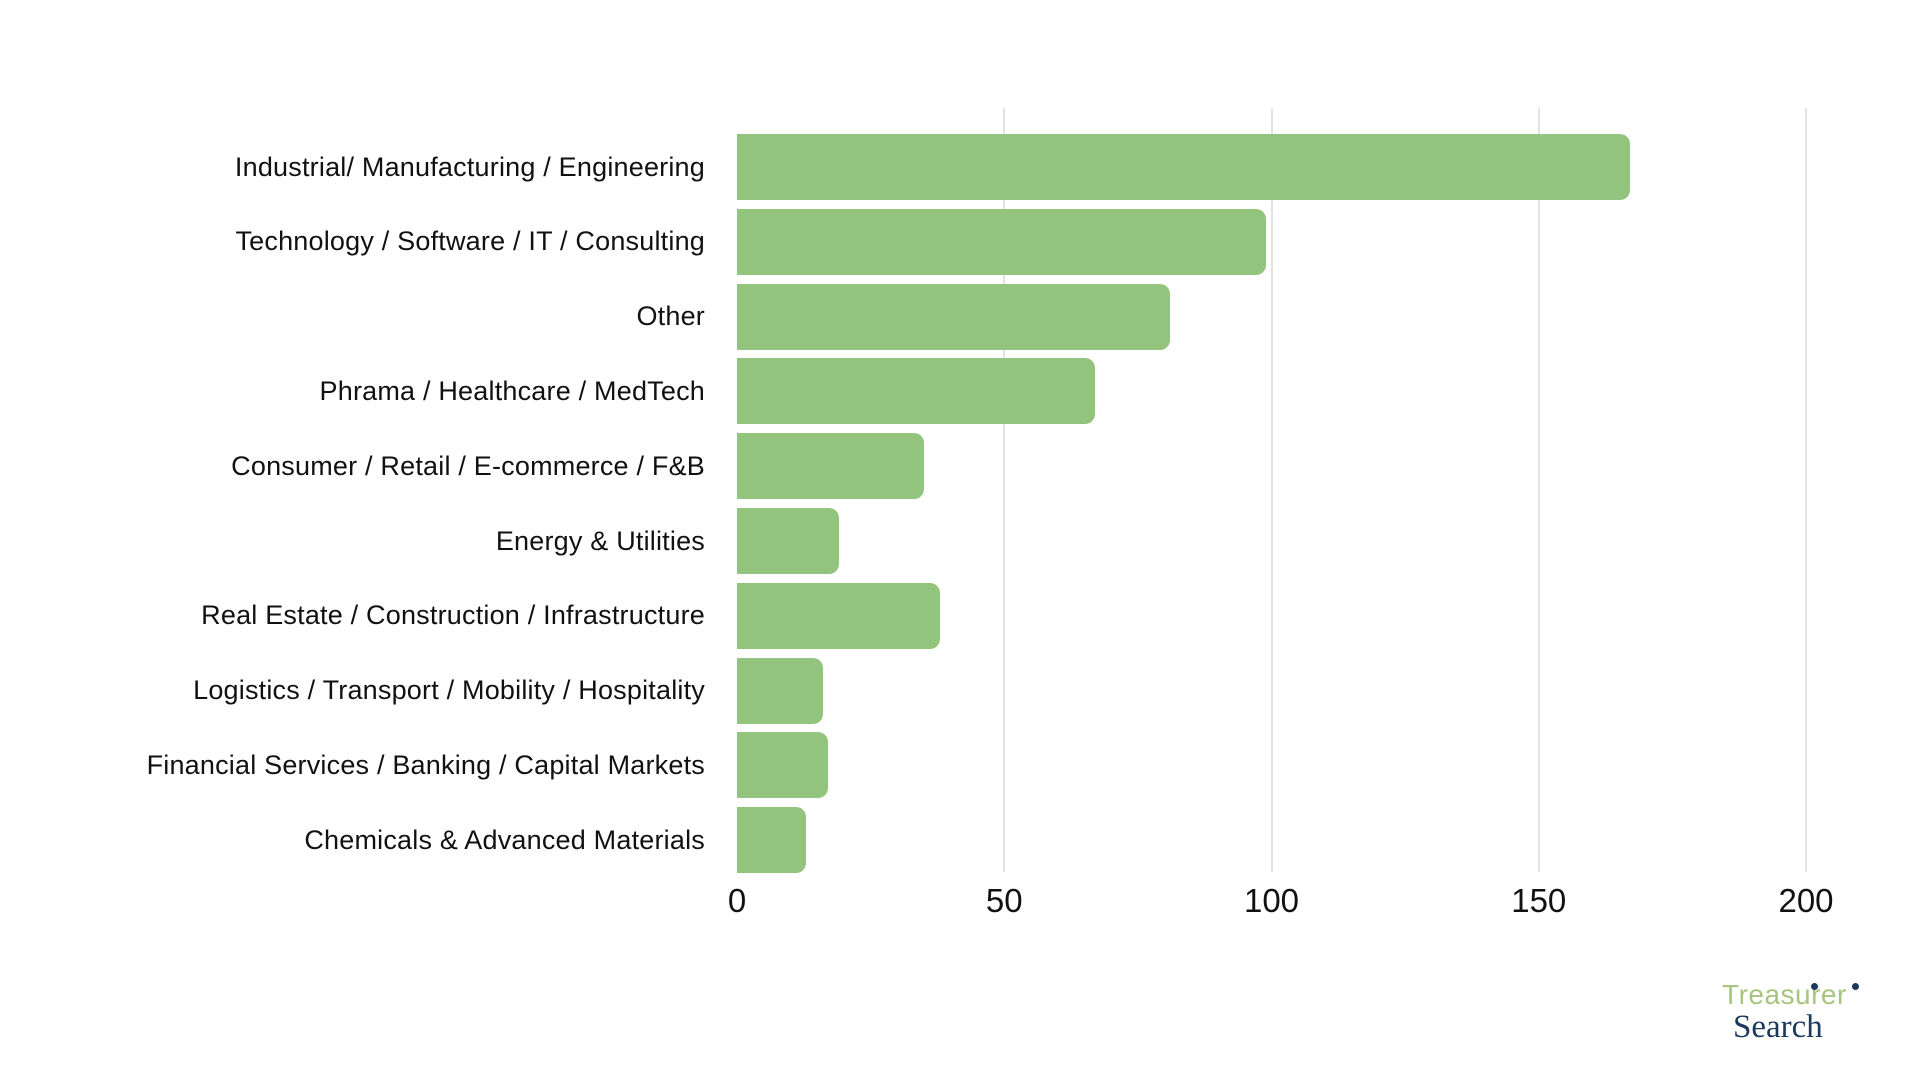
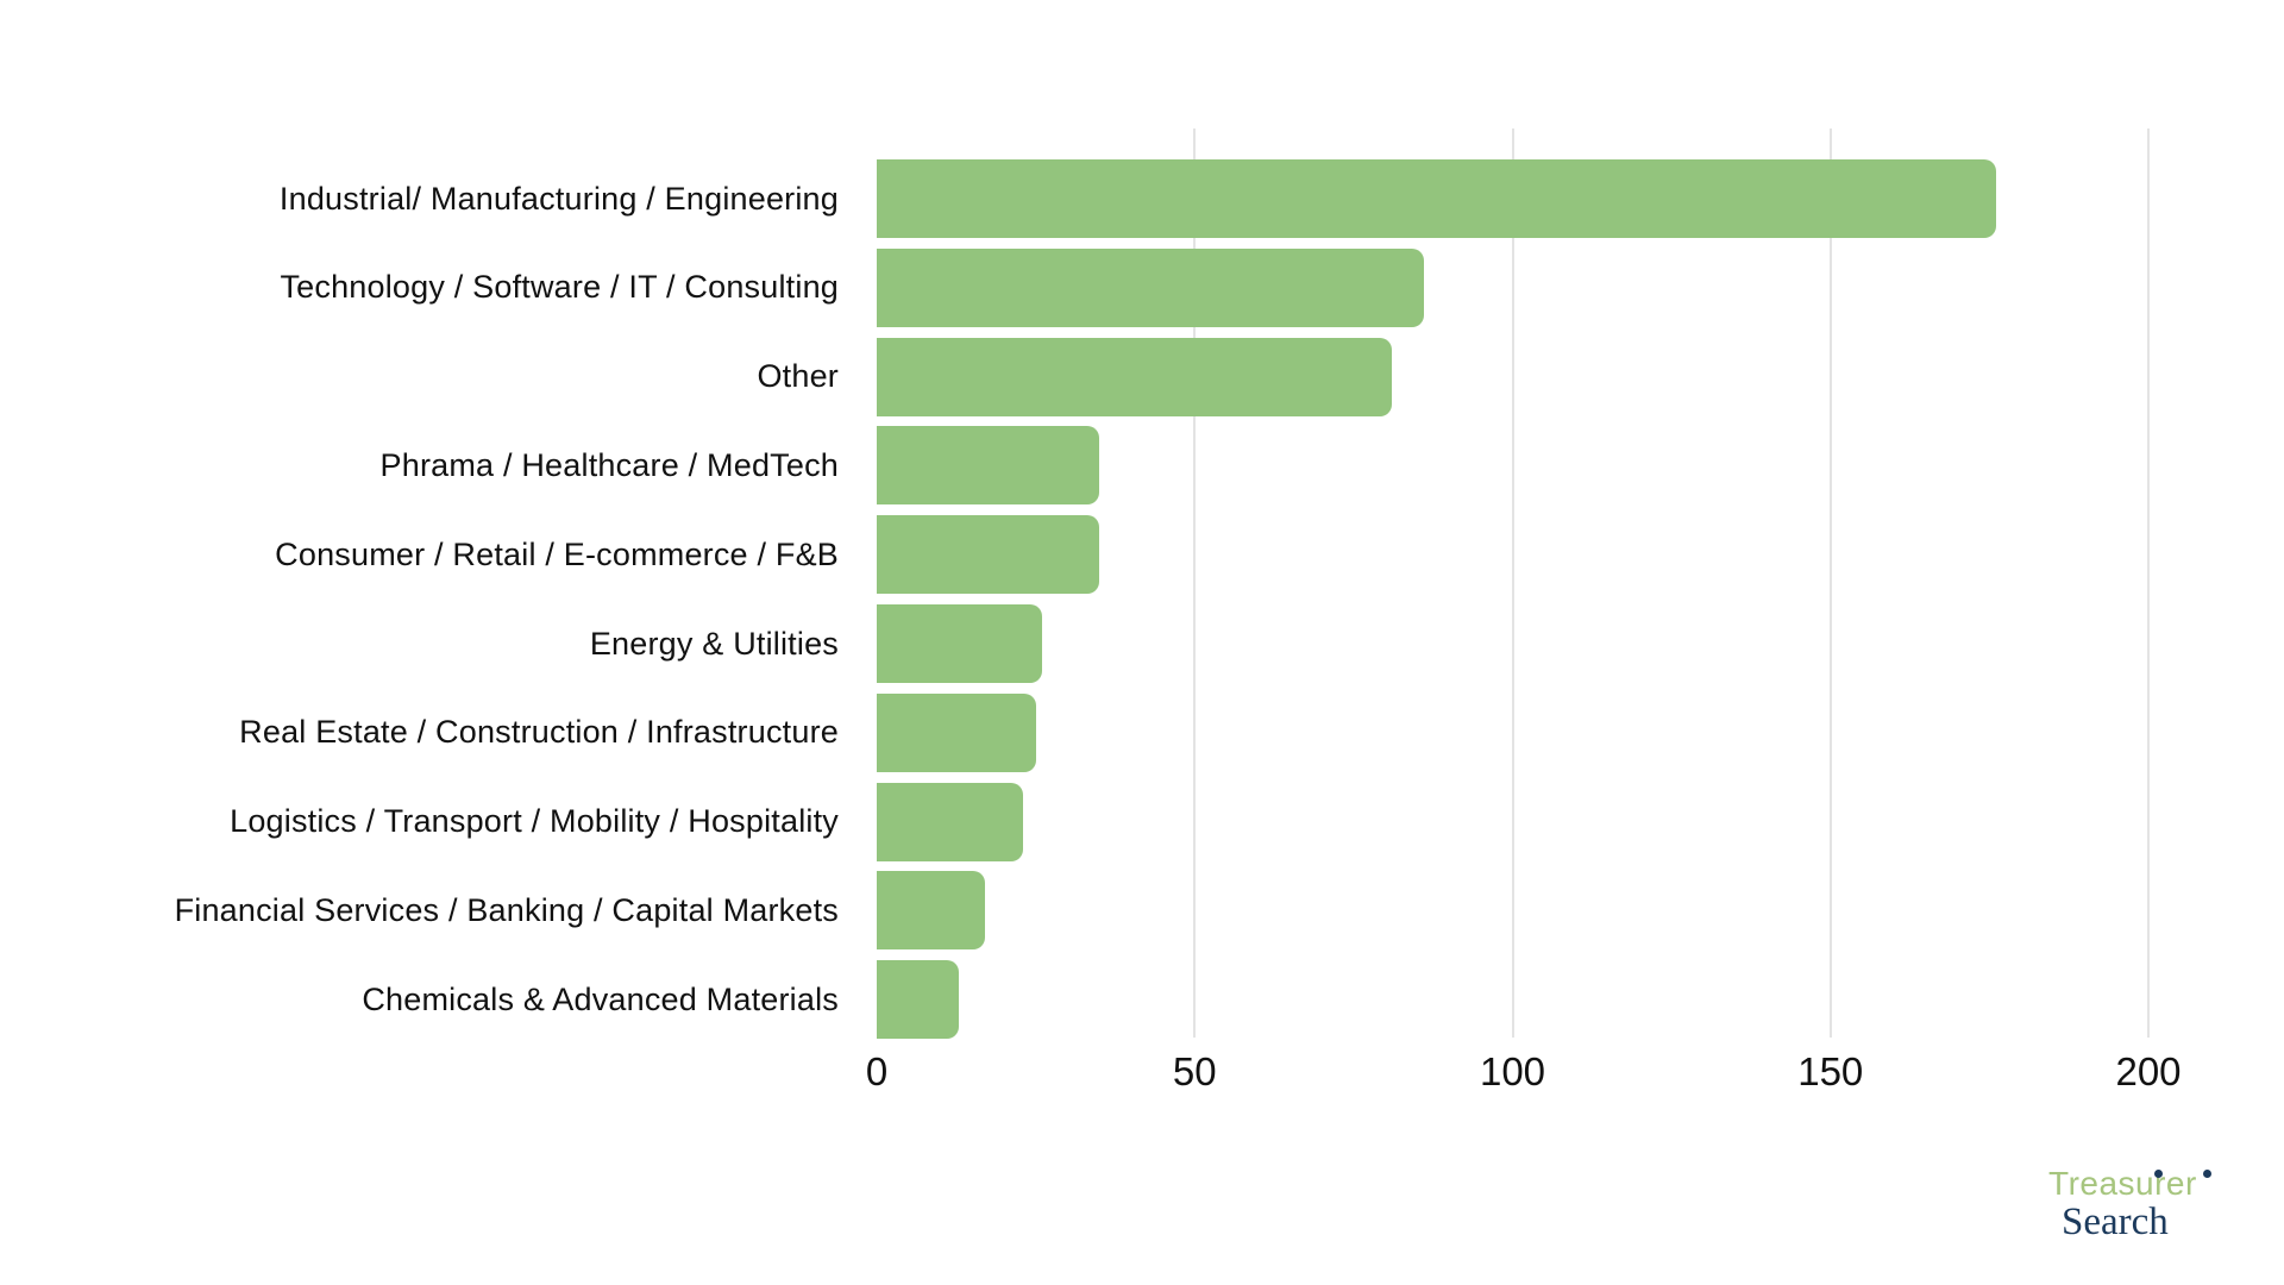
Industrial/ Manufacturing / Engineering: 167 -> 176
Technology / Software / IT / Consulting: 99 -> 86
Phrama / Healthcare / MedTech: 67 -> 35
Energy & Utilities: 19 -> 26
Real Estate / Construction / Infrastructure: 38 -> 25
Logistics / Transport / Mobility / Hospitality: 16 -> 23
